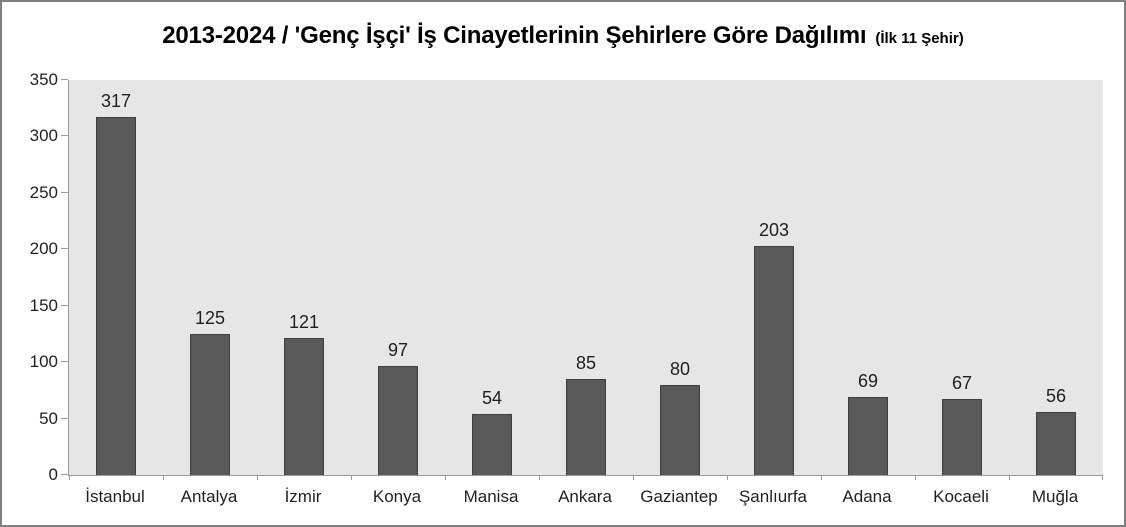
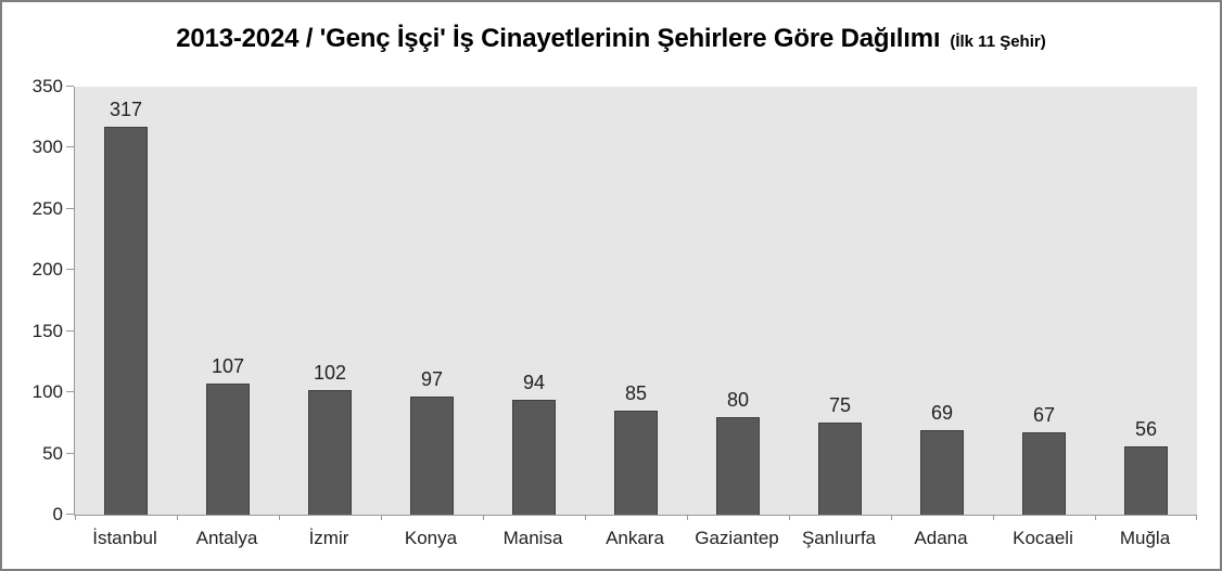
Antalya: 125 -> 107
İzmir: 121 -> 102
Manisa: 54 -> 94
Şanlıurfa: 203 -> 75
